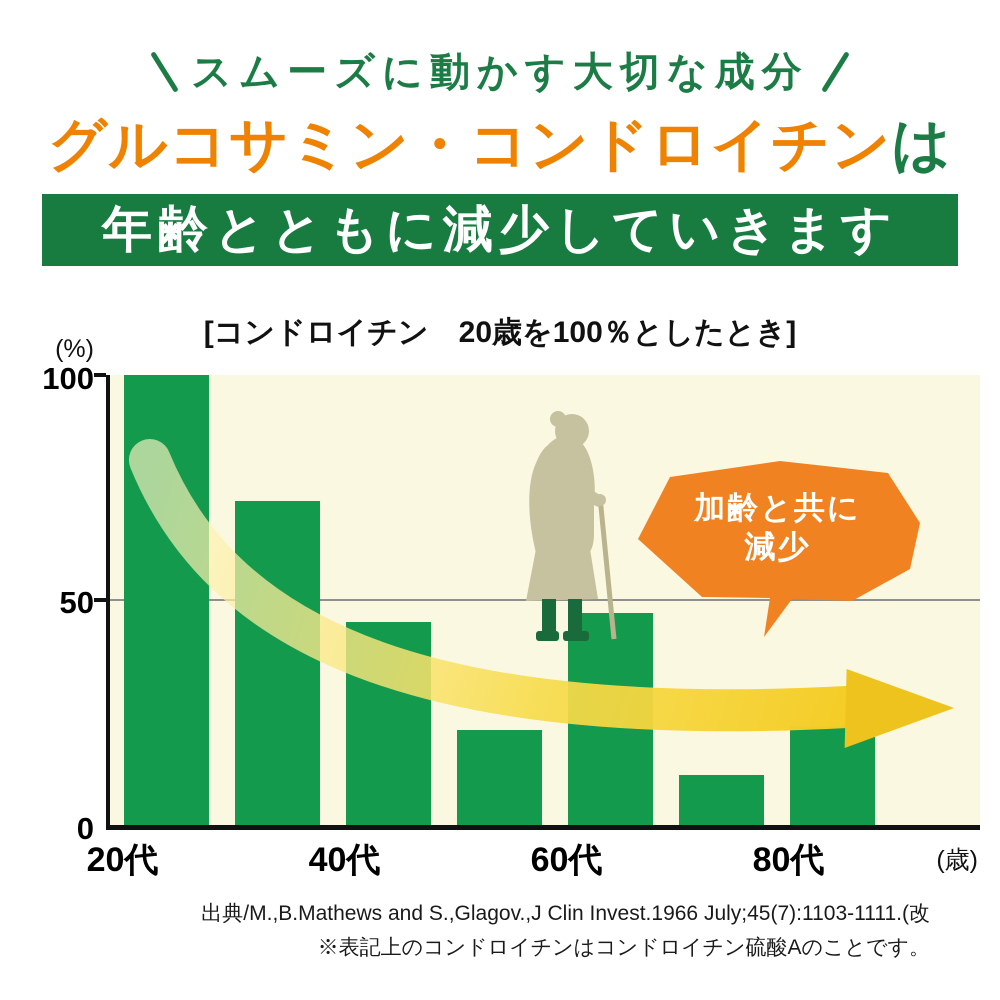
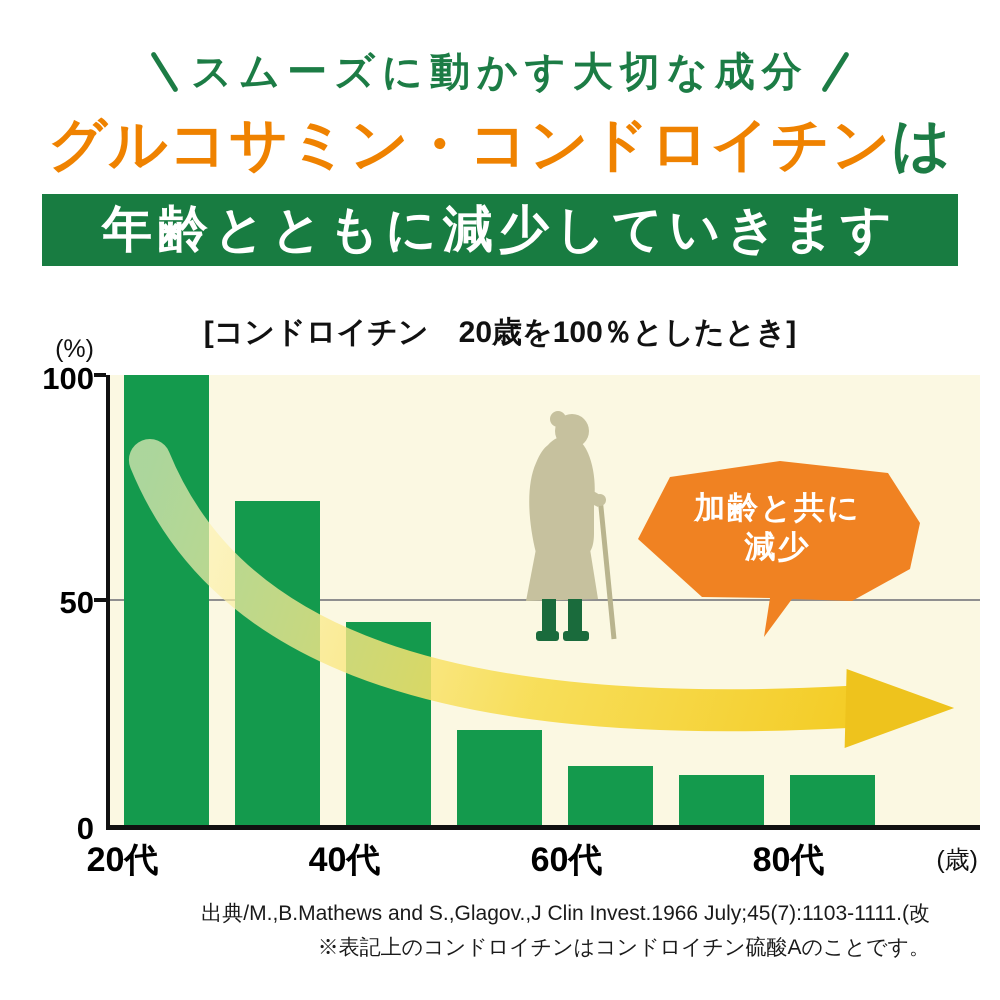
60代: 47 -> 13
80代: 22 -> 11
